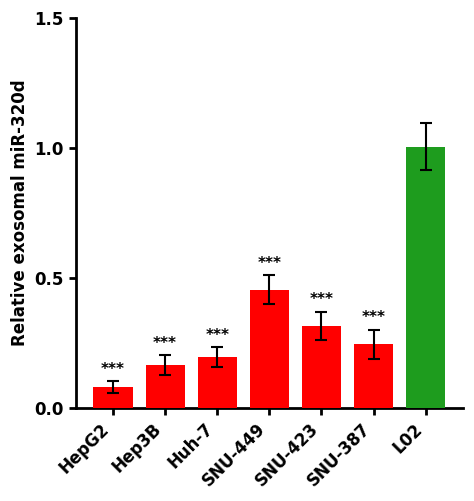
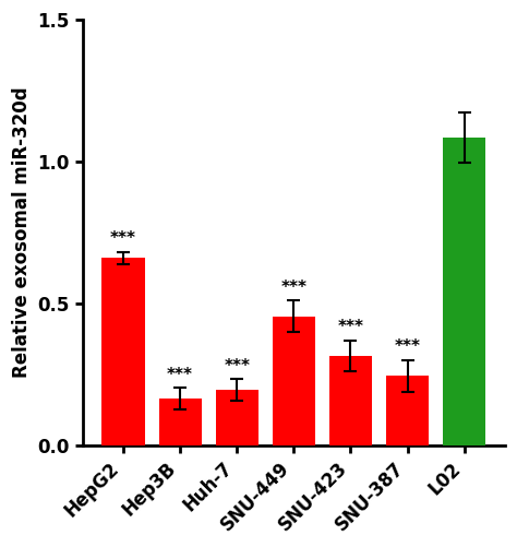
HepG2: 0.080 -> 0.660
L02: 1.005 -> 1.085
